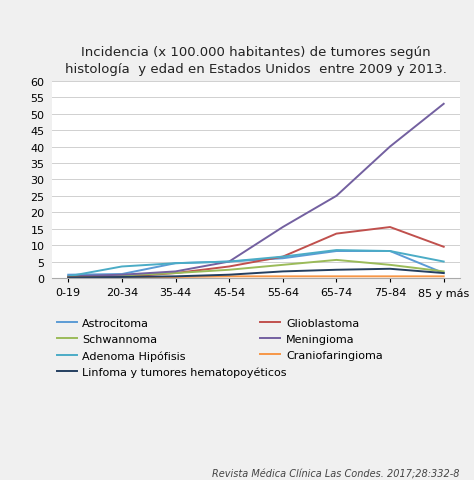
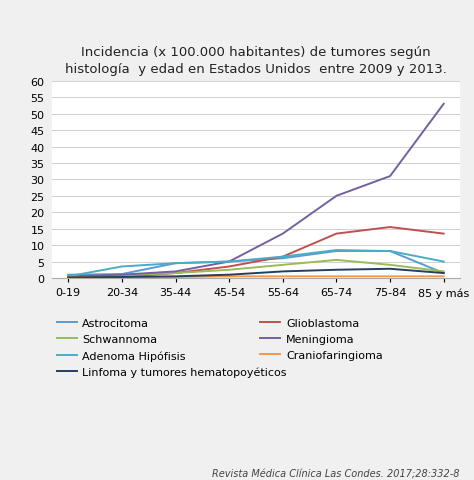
Meningioma/55-64: 15.5 -> 13.5
Meningioma/75-84: 40.0 -> 31.0
Glioblastoma/85 y más: 9.5 -> 13.5
